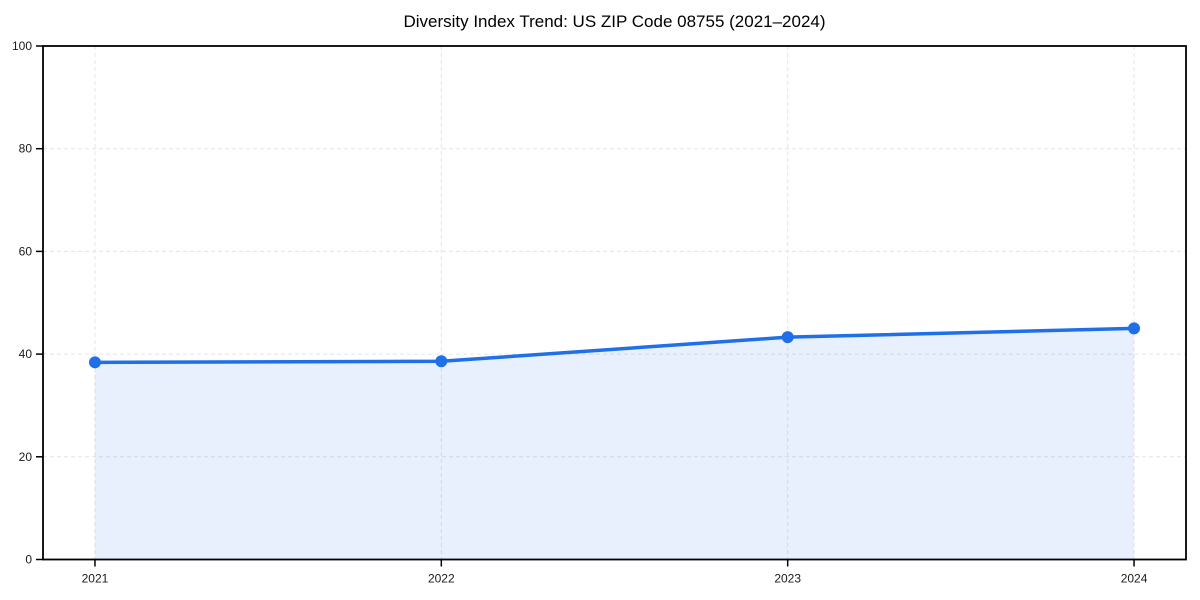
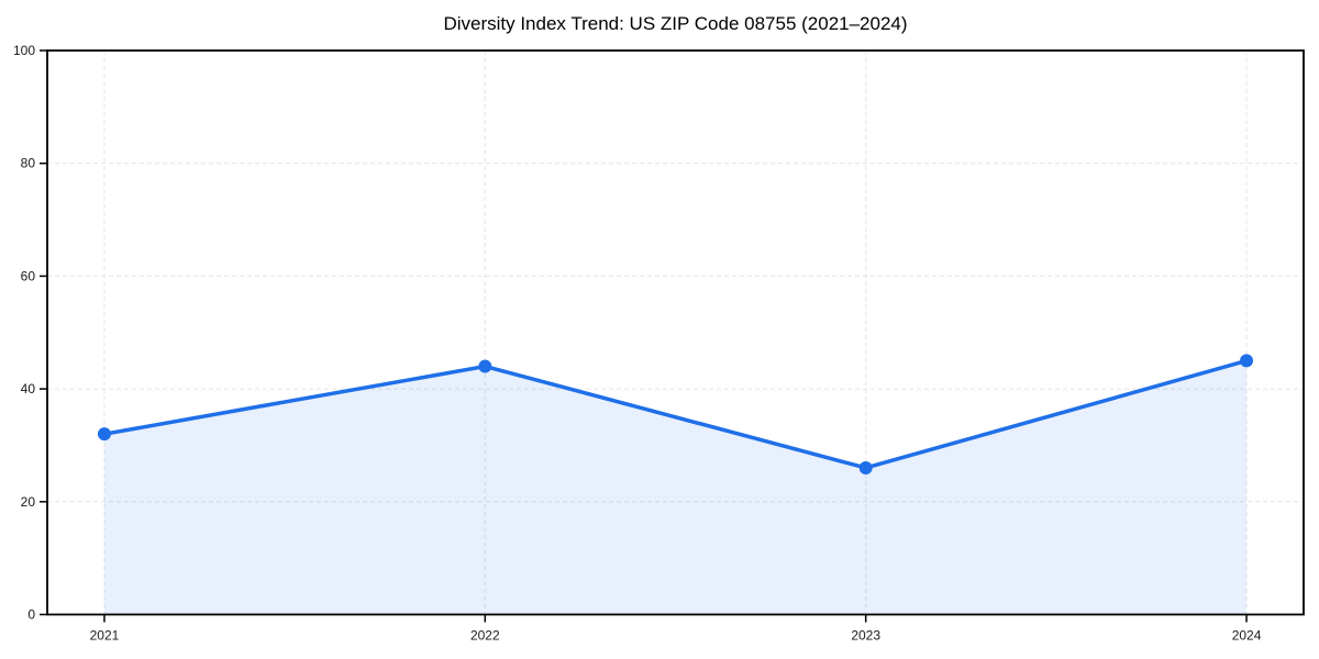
2021: 38 -> 32
2022: 39 -> 44
2023: 43 -> 26
